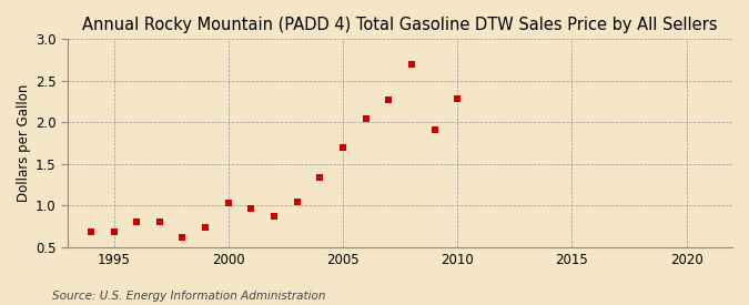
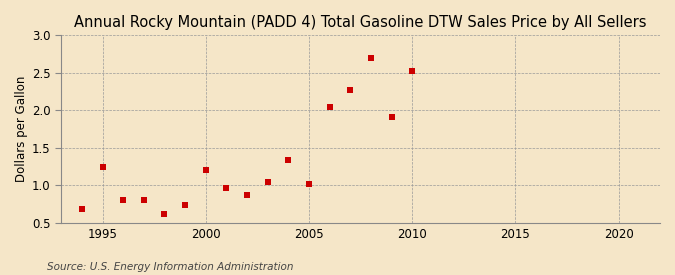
1995: 0.68 -> 1.24
2000: 1.03 -> 1.20
2005: 1.70 -> 1.02
2010: 2.28 -> 2.52
